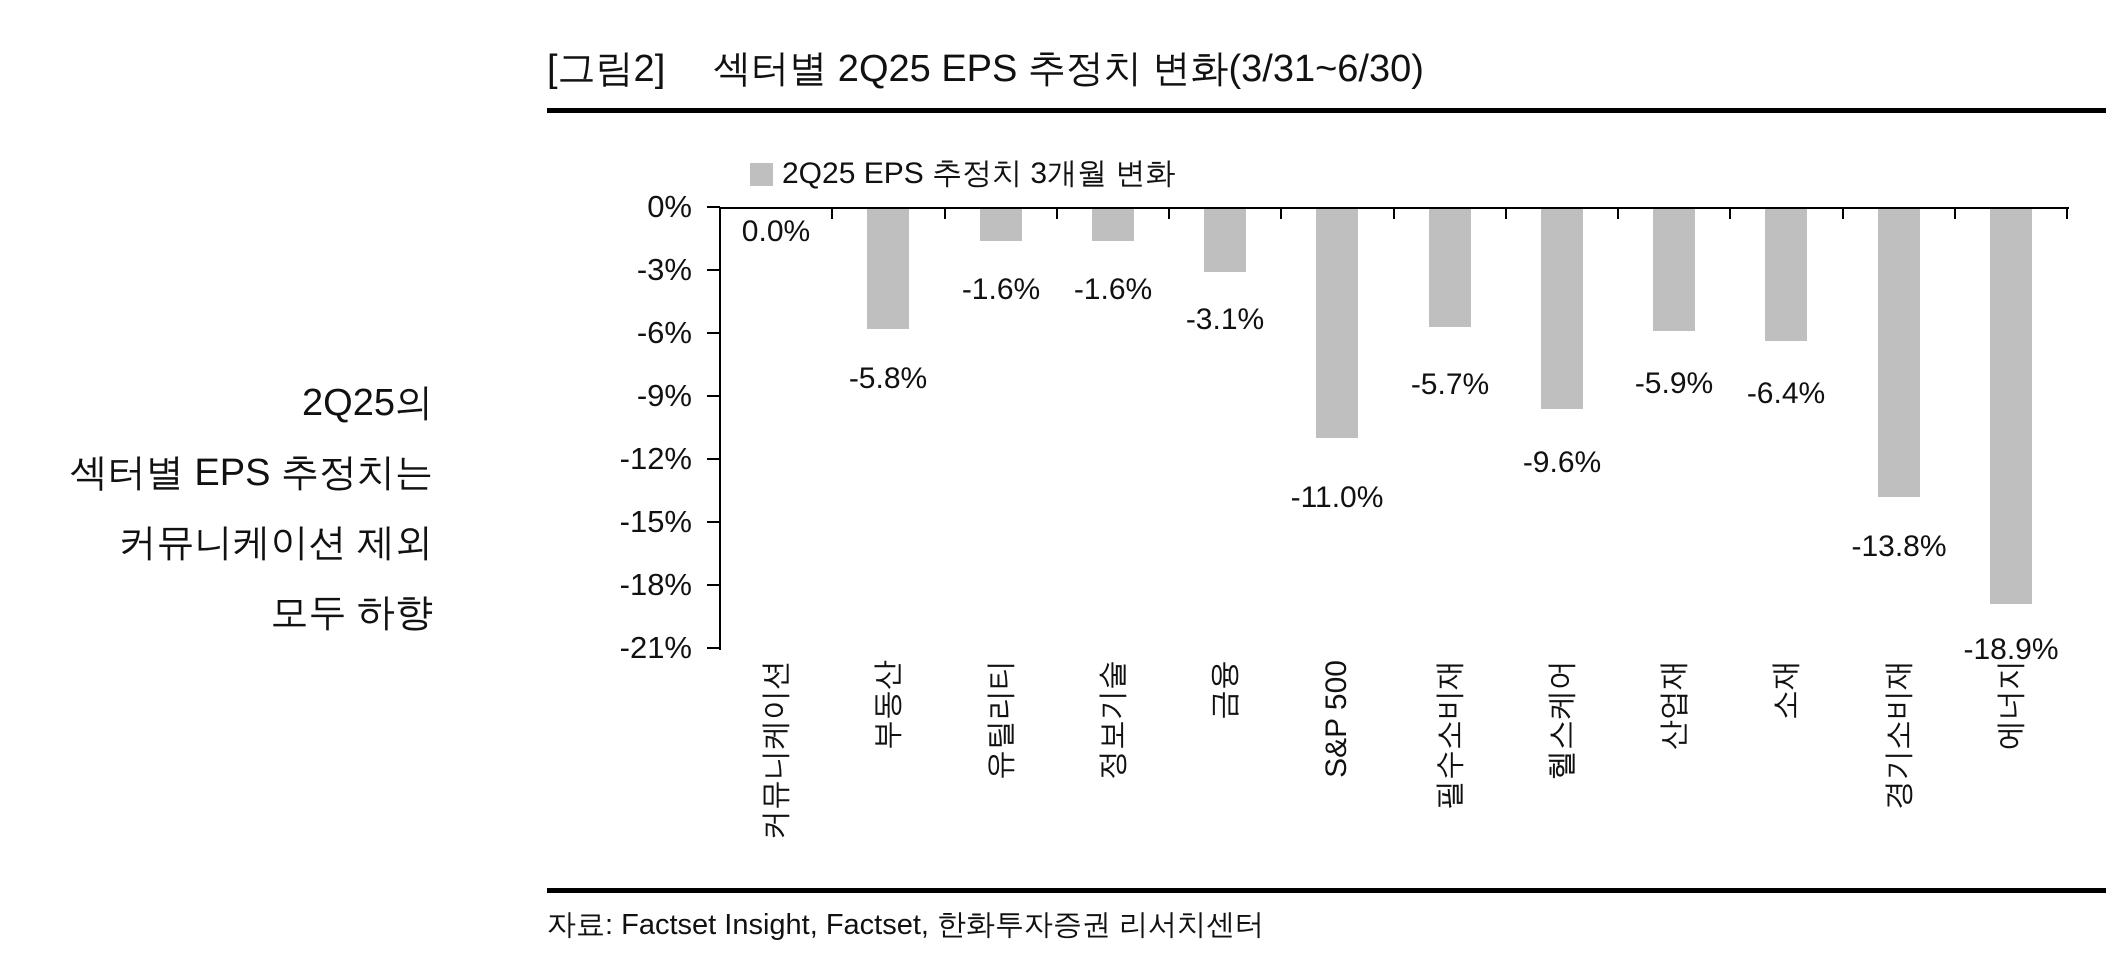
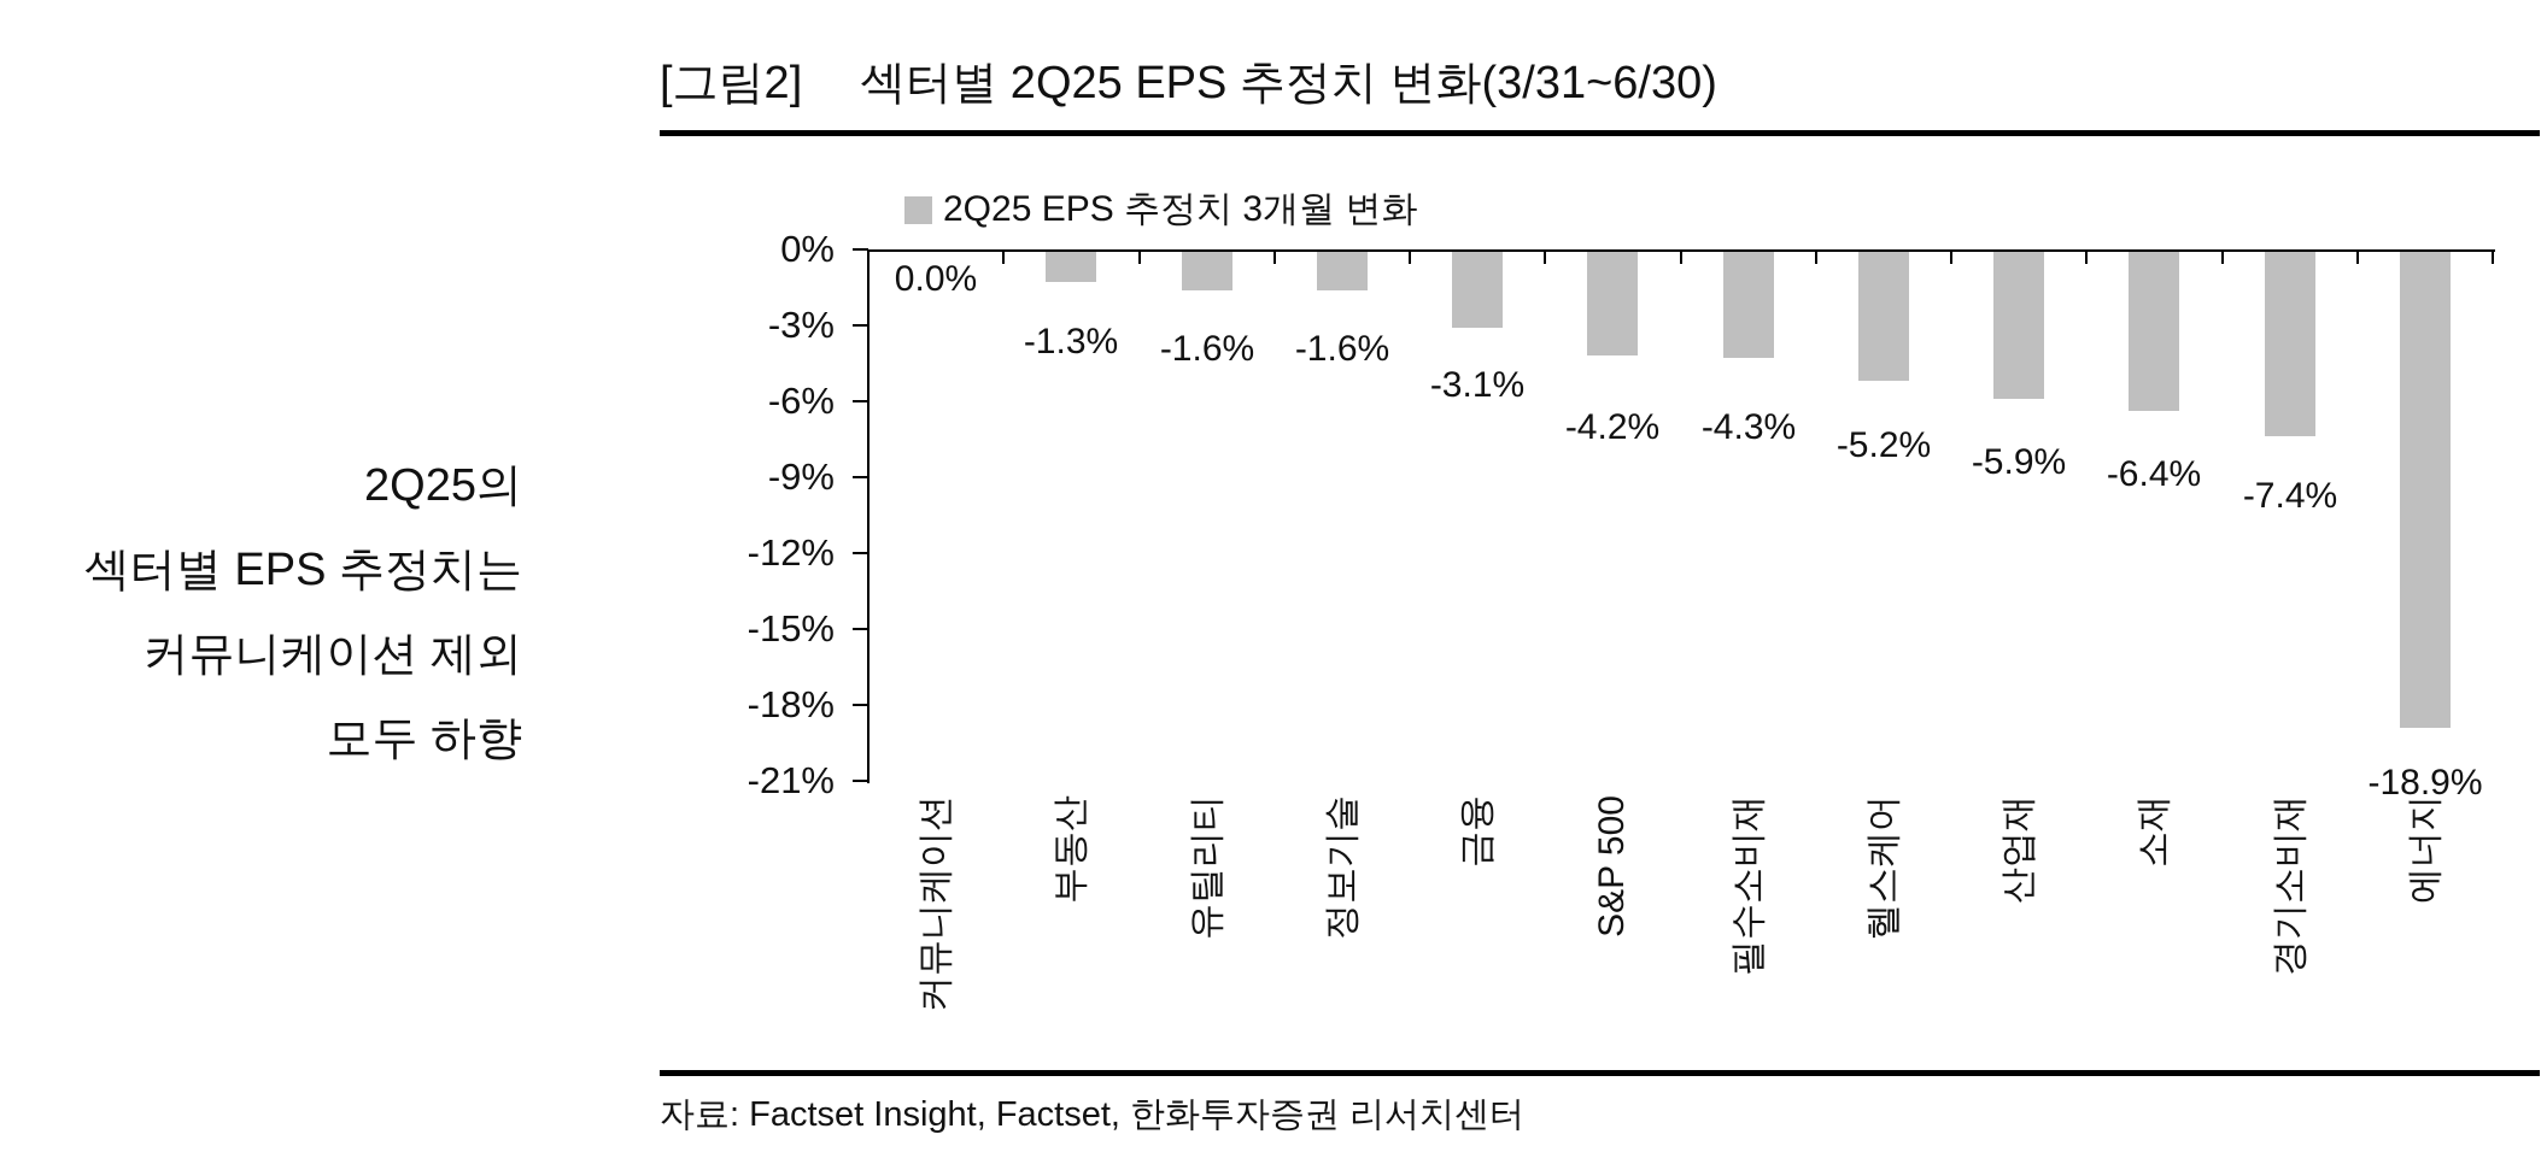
부동산: -5.8% -> -1.3%
S&P 500: -11.0% -> -4.2%
필수소비재: -5.7% -> -4.3%
헬스케어: -9.6% -> -5.2%
경기소비재: -13.8% -> -7.4%
